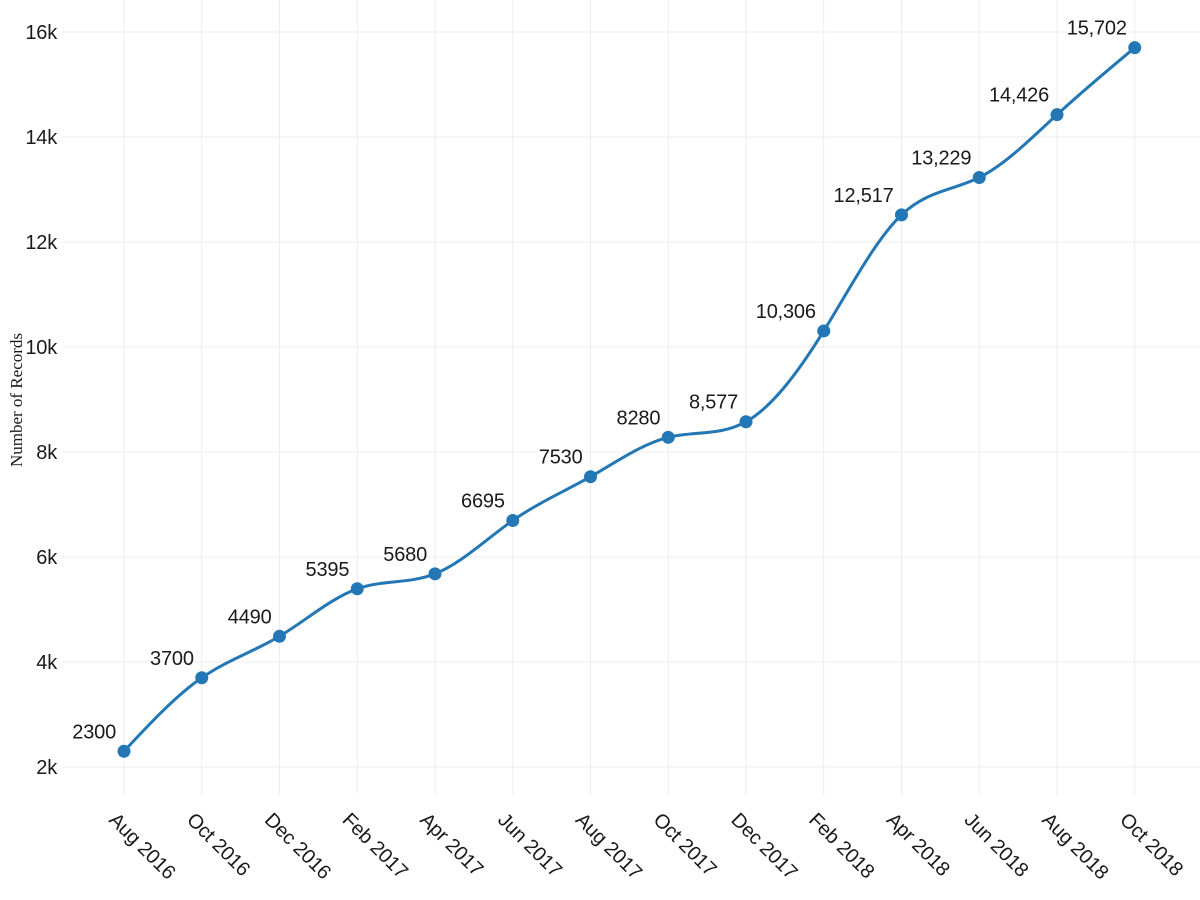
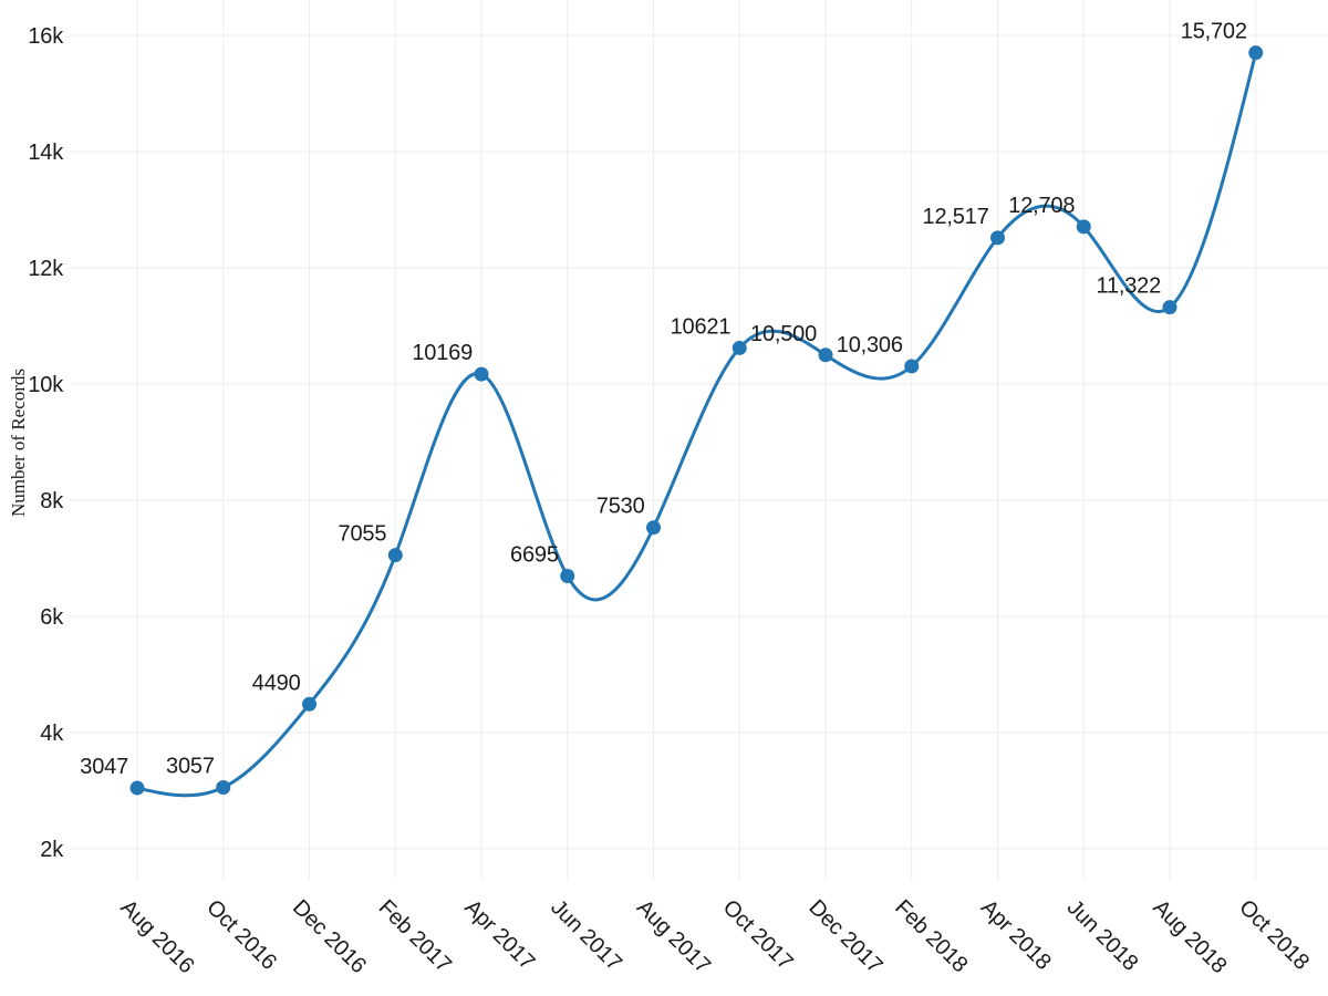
Aug 2016: 2300 -> 3047
Oct 2016: 3700 -> 3057
Feb 2017: 5395 -> 7055
Apr 2017: 5680 -> 10169
Oct 2017: 8280 -> 10621
Dec 2017: 8,577 -> 10,500
Jun 2018: 13,229 -> 12,708
Aug 2018: 14,426 -> 11,322
